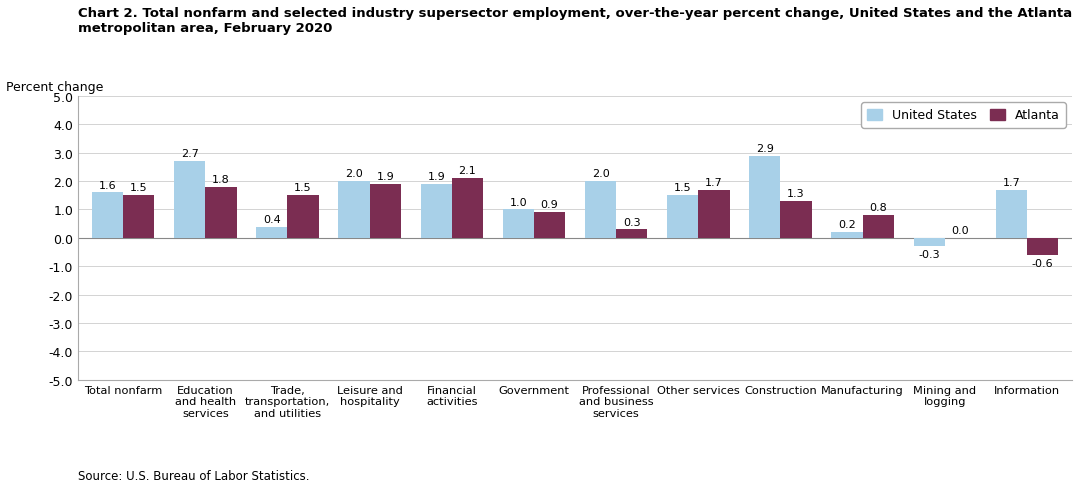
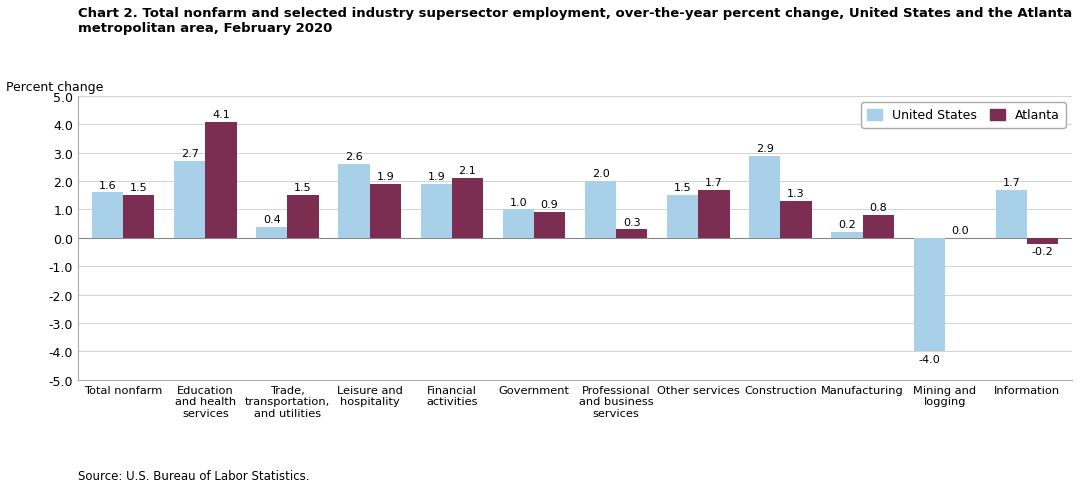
Atlanta/Education and health services: 1.8 -> 4.1
United States/Leisure and hospitality: 2.0 -> 2.6
United States/Mining and logging: -0.3 -> -4.0
Atlanta/Information: -0.6 -> -0.2
